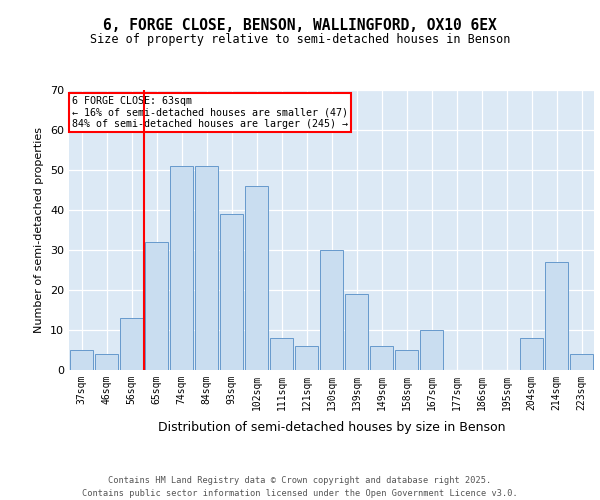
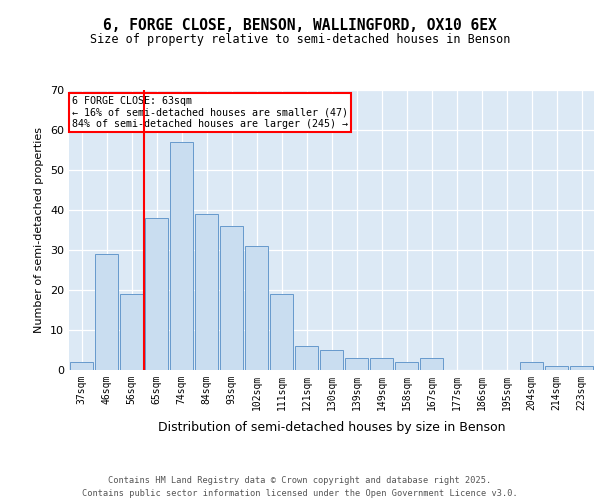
37sqm: 5 -> 2
46sqm: 4 -> 29
56sqm: 13 -> 19
65sqm: 32 -> 38
74sqm: 51 -> 57
84sqm: 51 -> 39
93sqm: 39 -> 36
102sqm: 46 -> 31
111sqm: 8 -> 19
130sqm: 30 -> 5
139sqm: 19 -> 3
149sqm: 6 -> 3
158sqm: 5 -> 2
167sqm: 10 -> 3
204sqm: 8 -> 2
214sqm: 27 -> 1
223sqm: 4 -> 1
